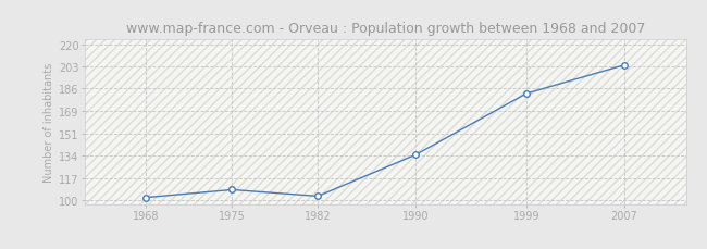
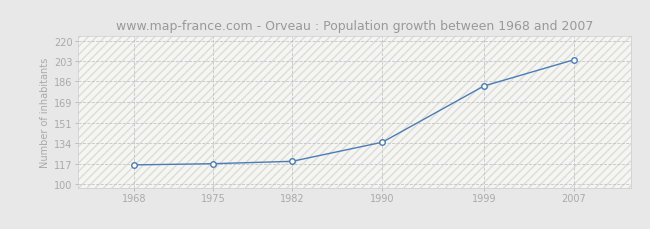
1968: 102 -> 116
1975: 108 -> 117
1982: 103 -> 119
